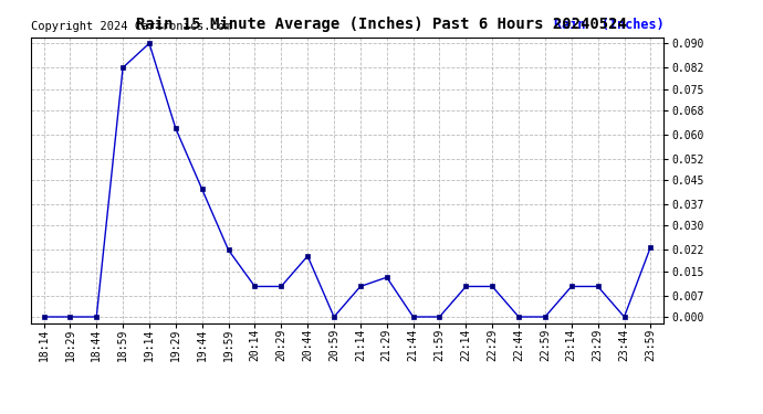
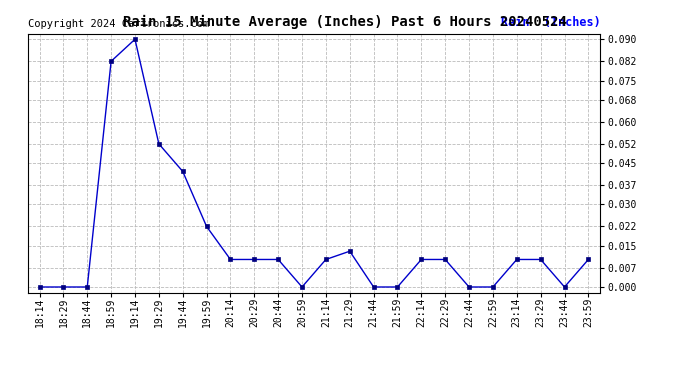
19:29: 0.062 -> 0.052
20:44: 0.020 -> 0.010
23:59: 0.023 -> 0.010
